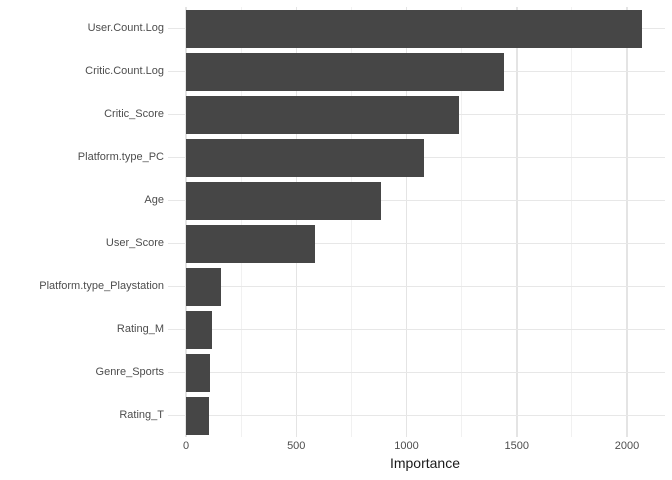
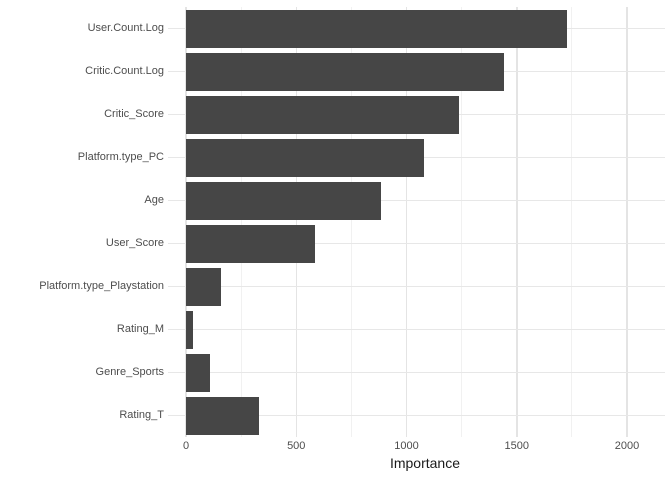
User.Count.Log: 2070 -> 1730
Rating_M: 120 -> 30
Rating_T: 100 -> 330
